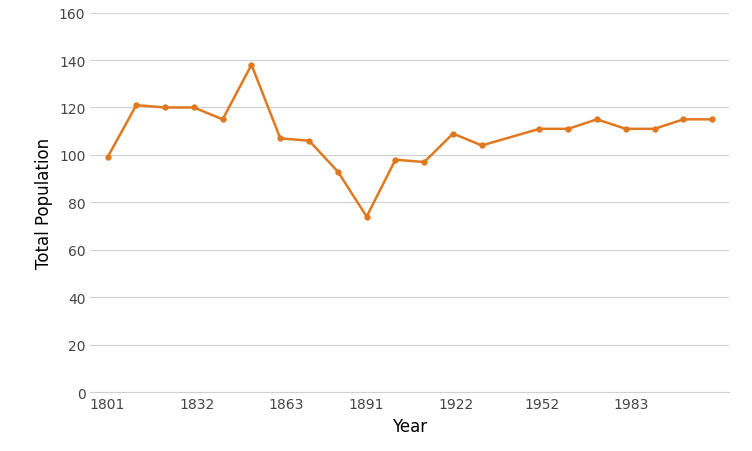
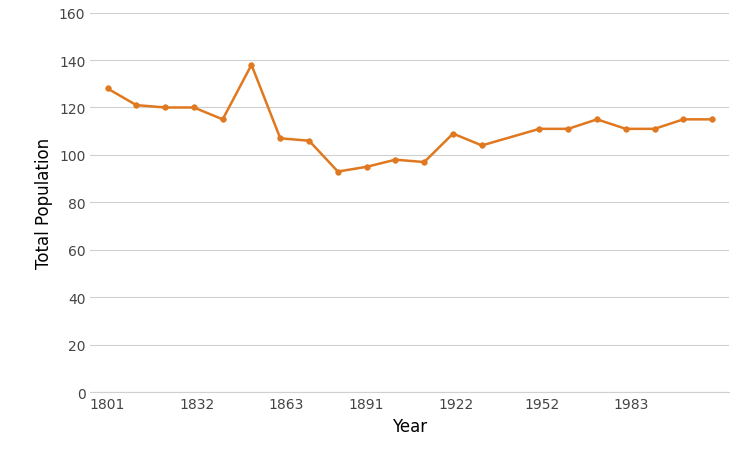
1801: 99 -> 128
1891: 74 -> 95
